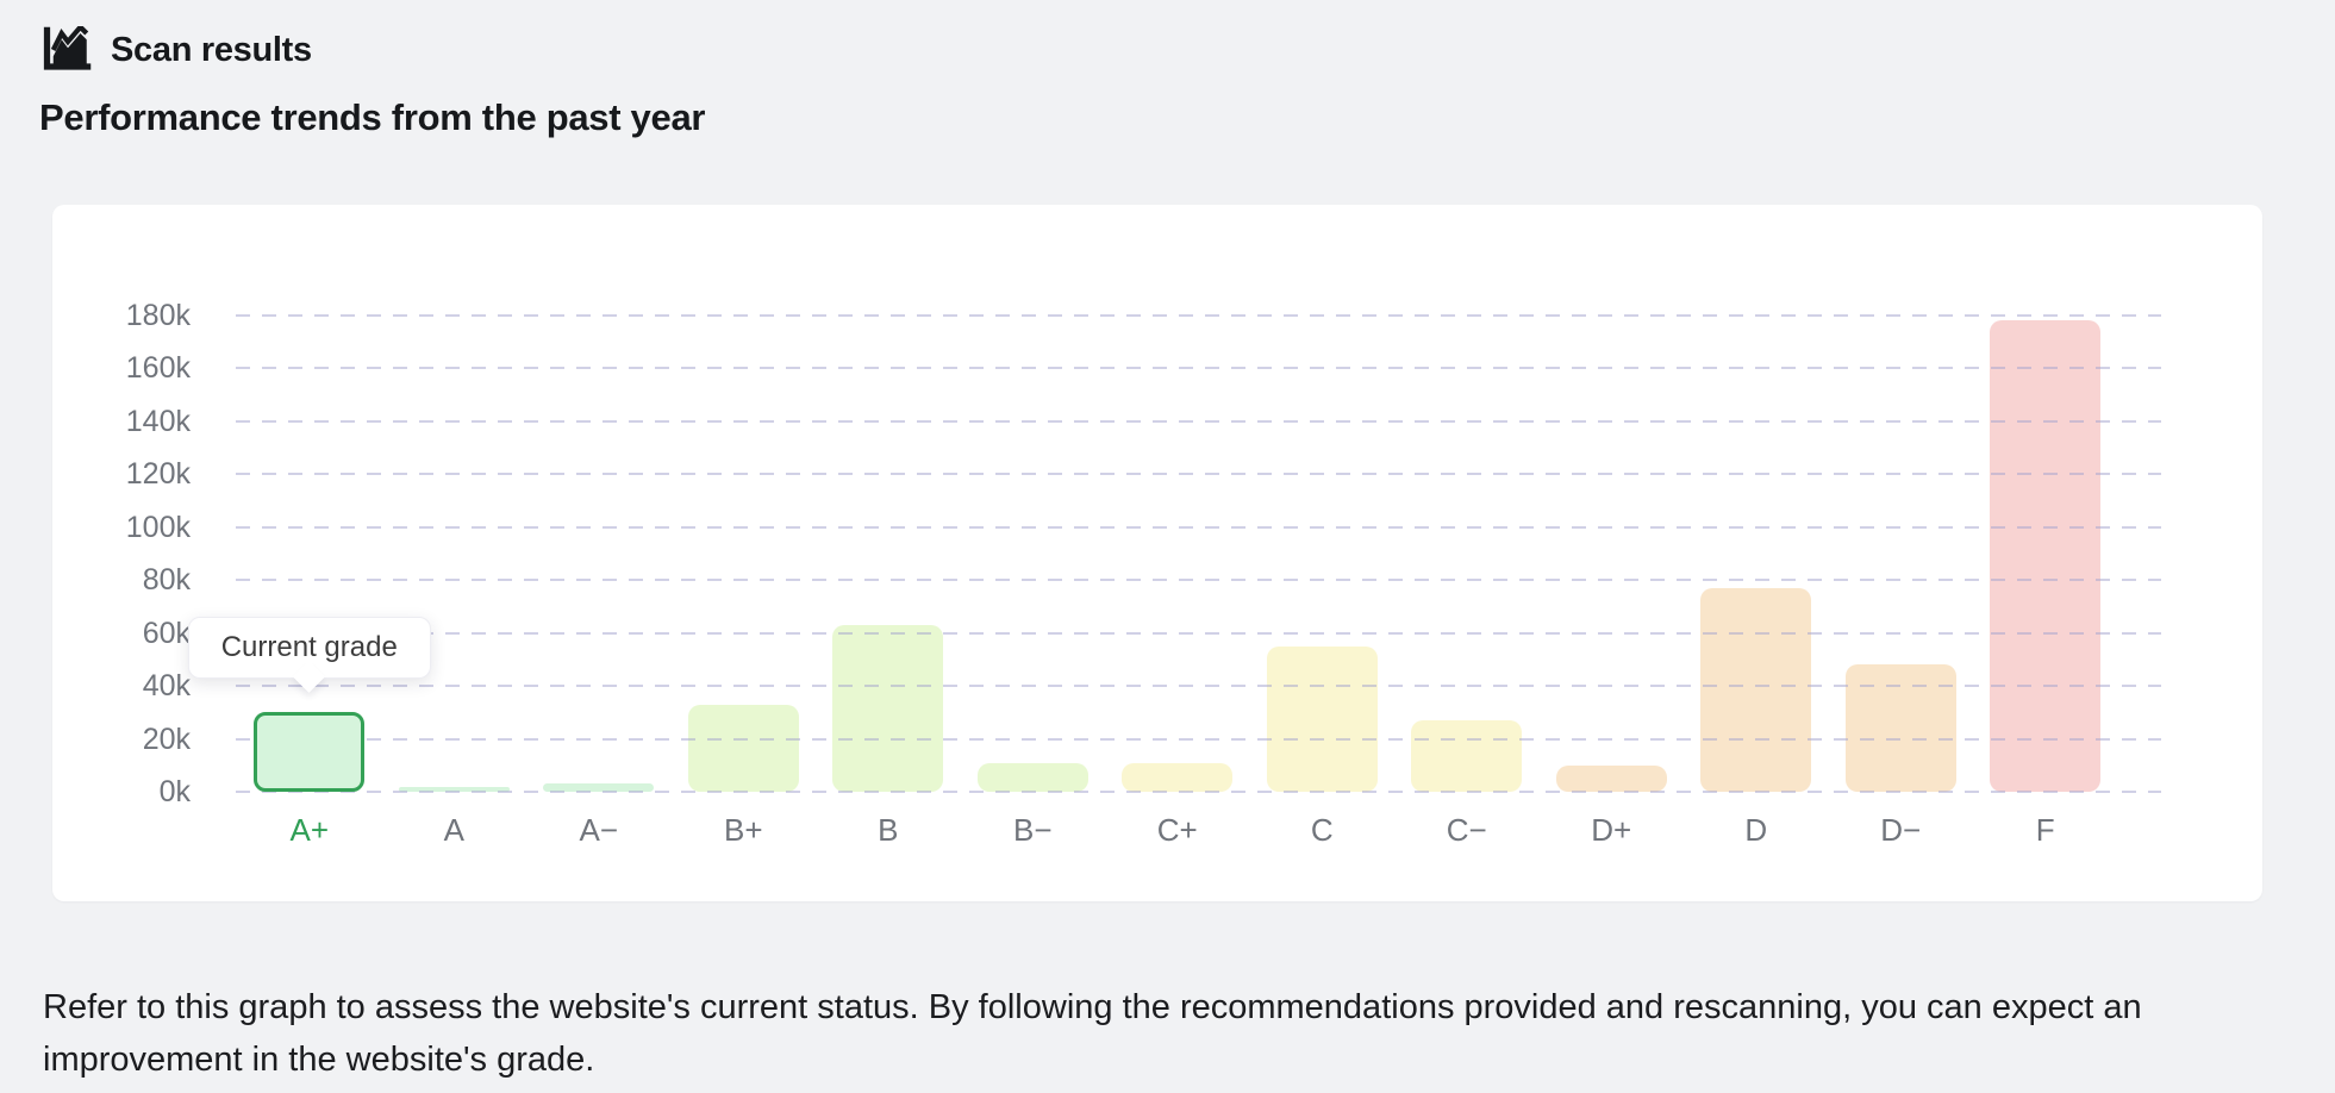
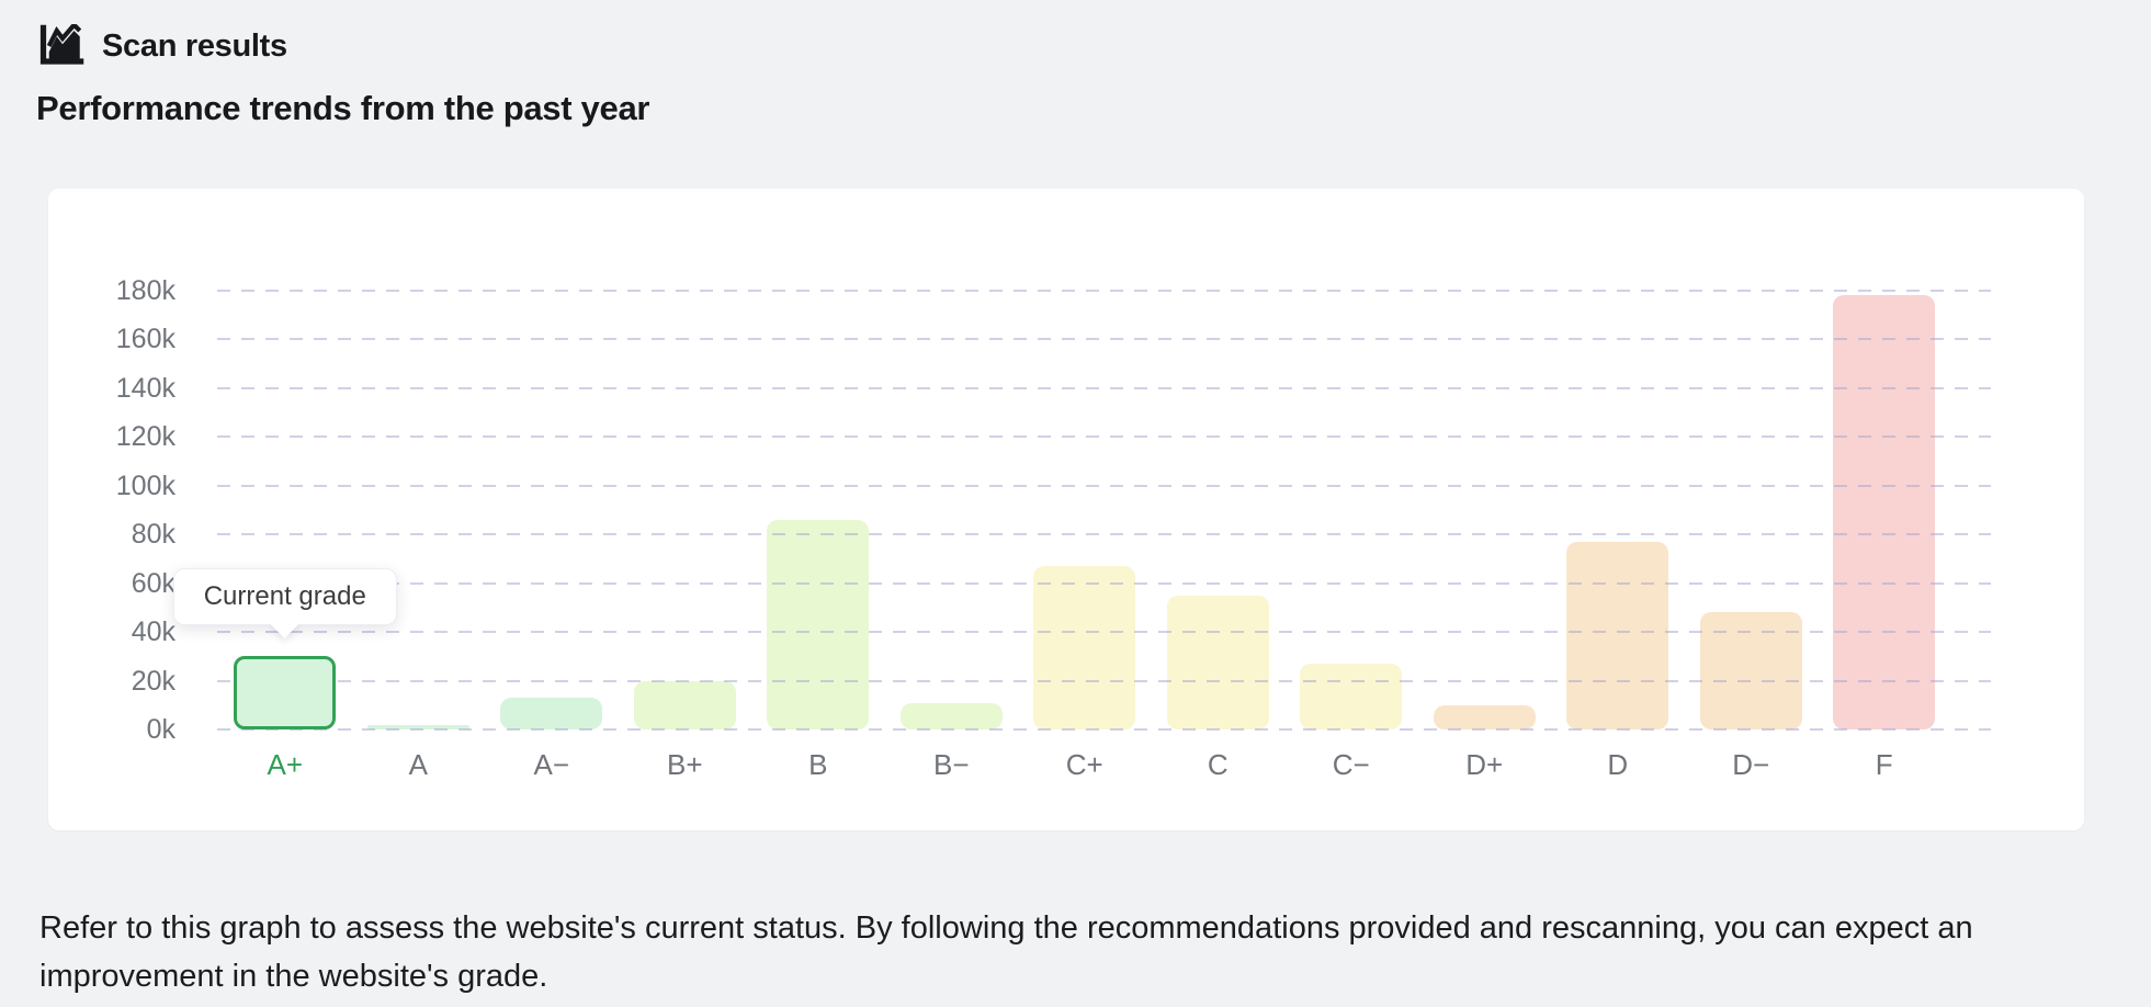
A−: 3k -> 13k
B+: 33k -> 20k
B: 63k -> 86k
C+: 11k -> 67k
